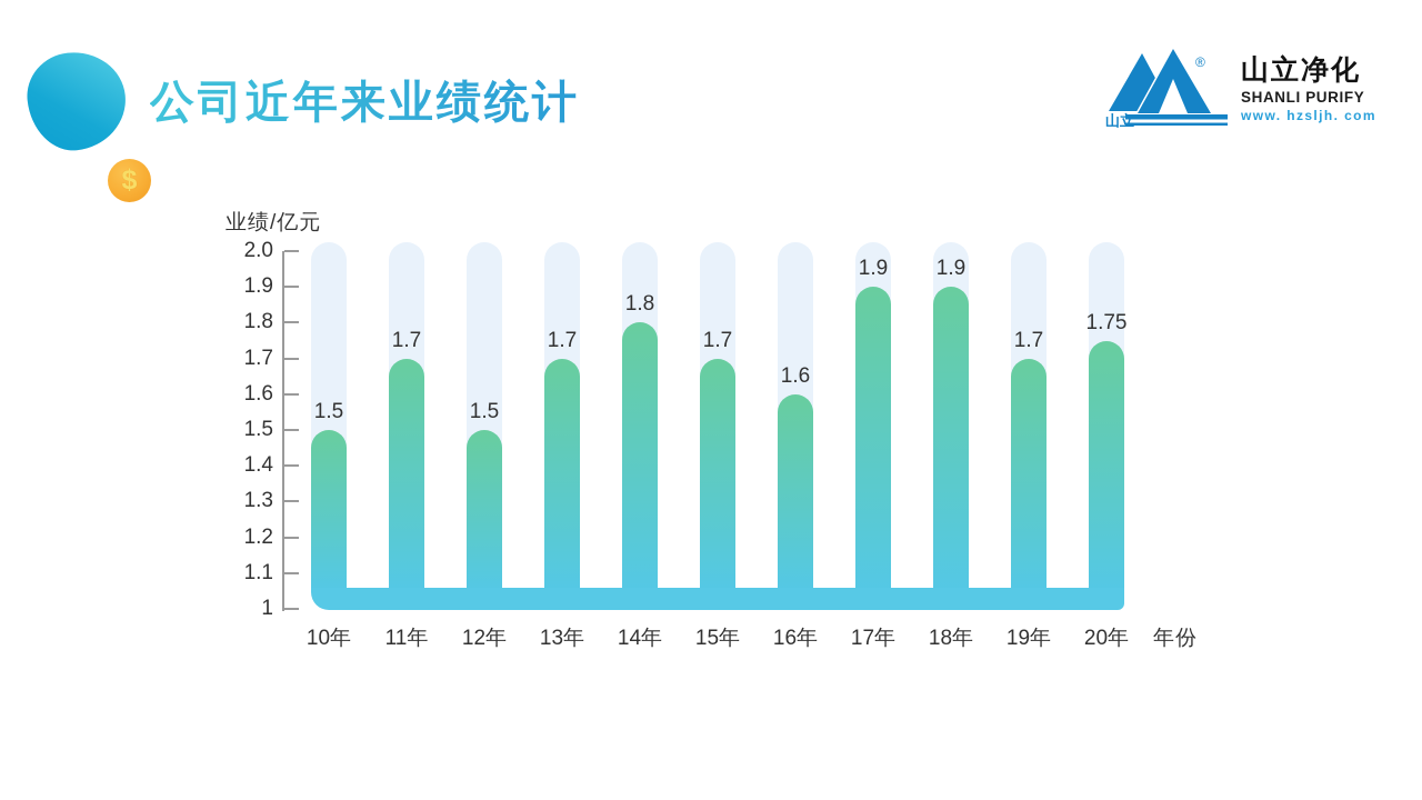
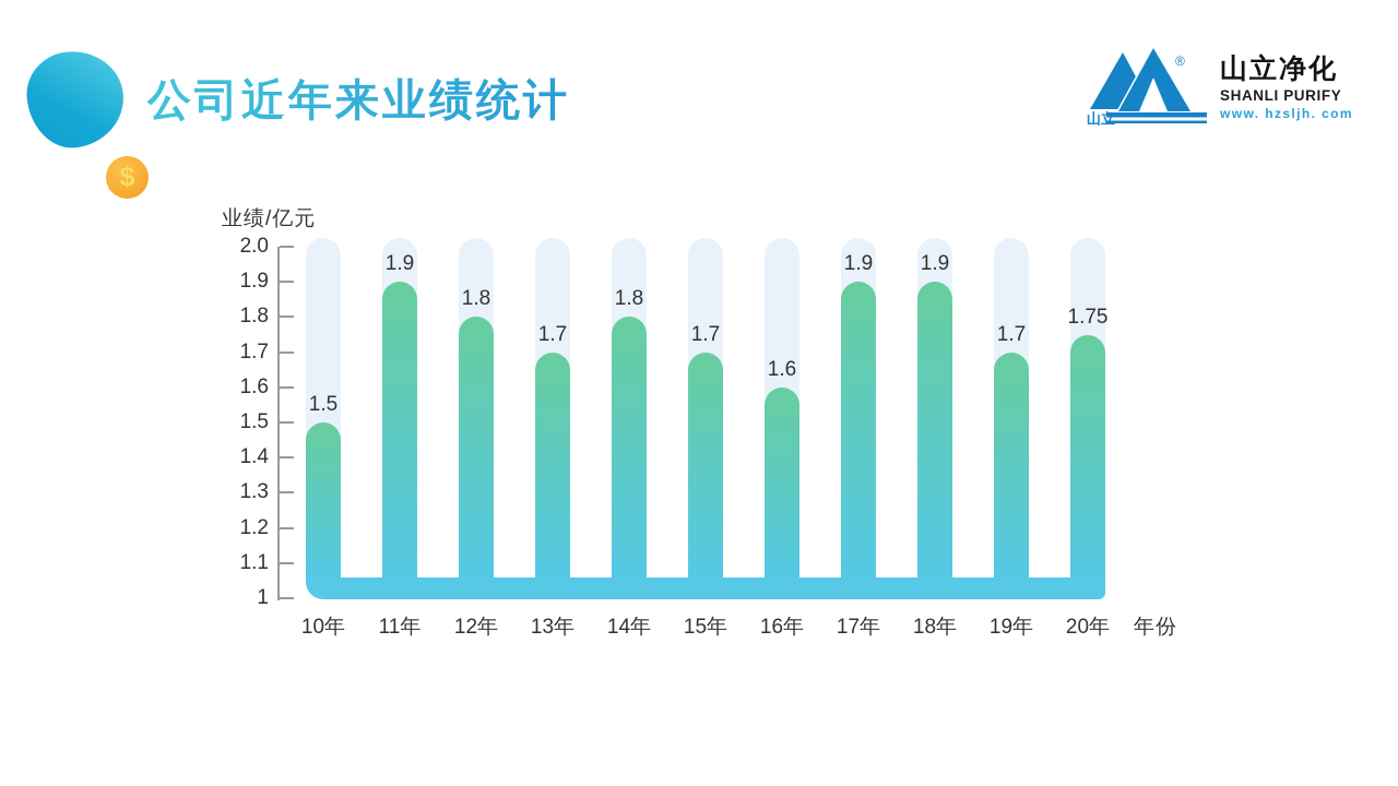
11年: 1.7 -> 1.9
12年: 1.5 -> 1.8
